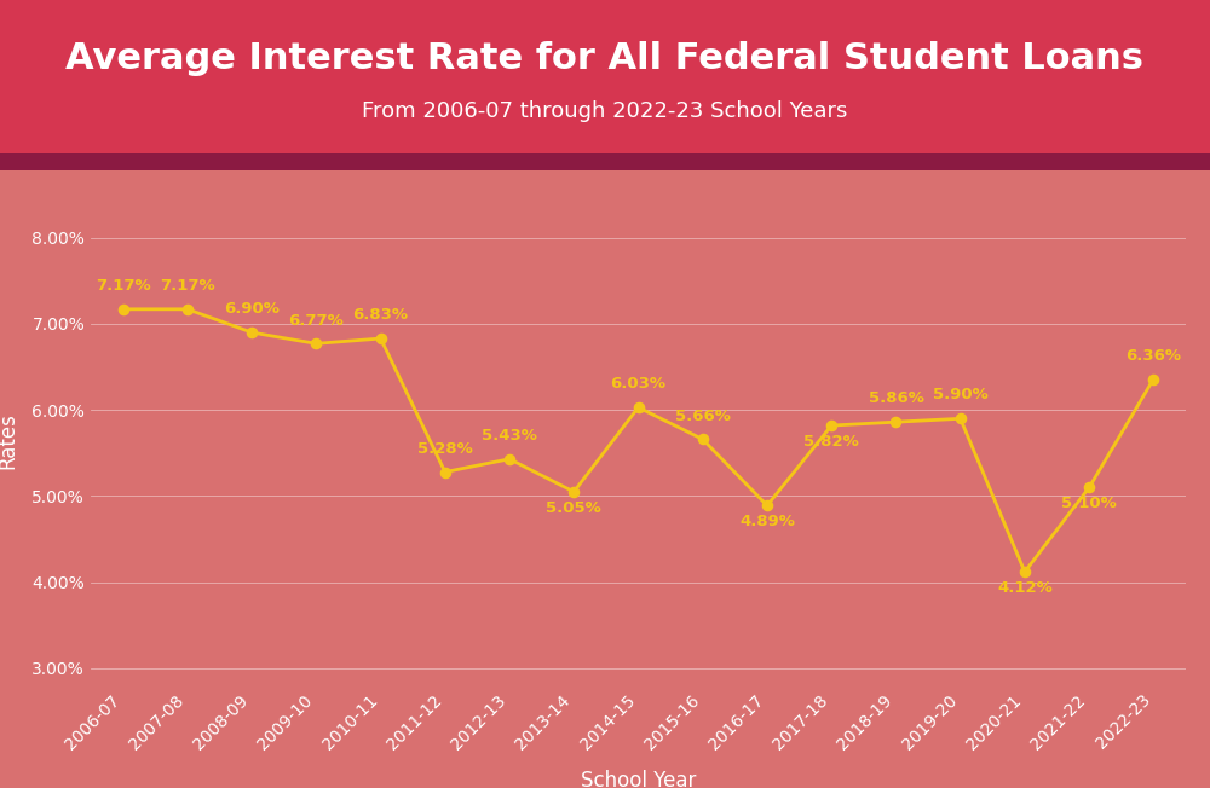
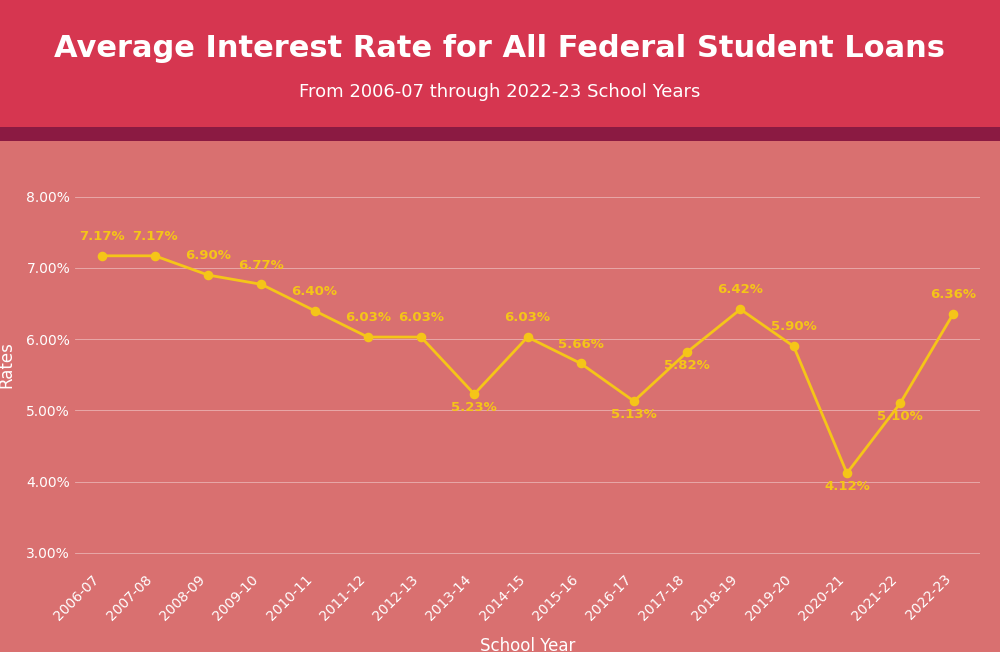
2010-11: 6.83% -> 6.40%
2011-12: 5.28% -> 6.03%
2012-13: 5.43% -> 6.03%
2013-14: 5.05% -> 5.23%
2016-17: 4.89% -> 5.13%
2018-19: 5.86% -> 6.42%
